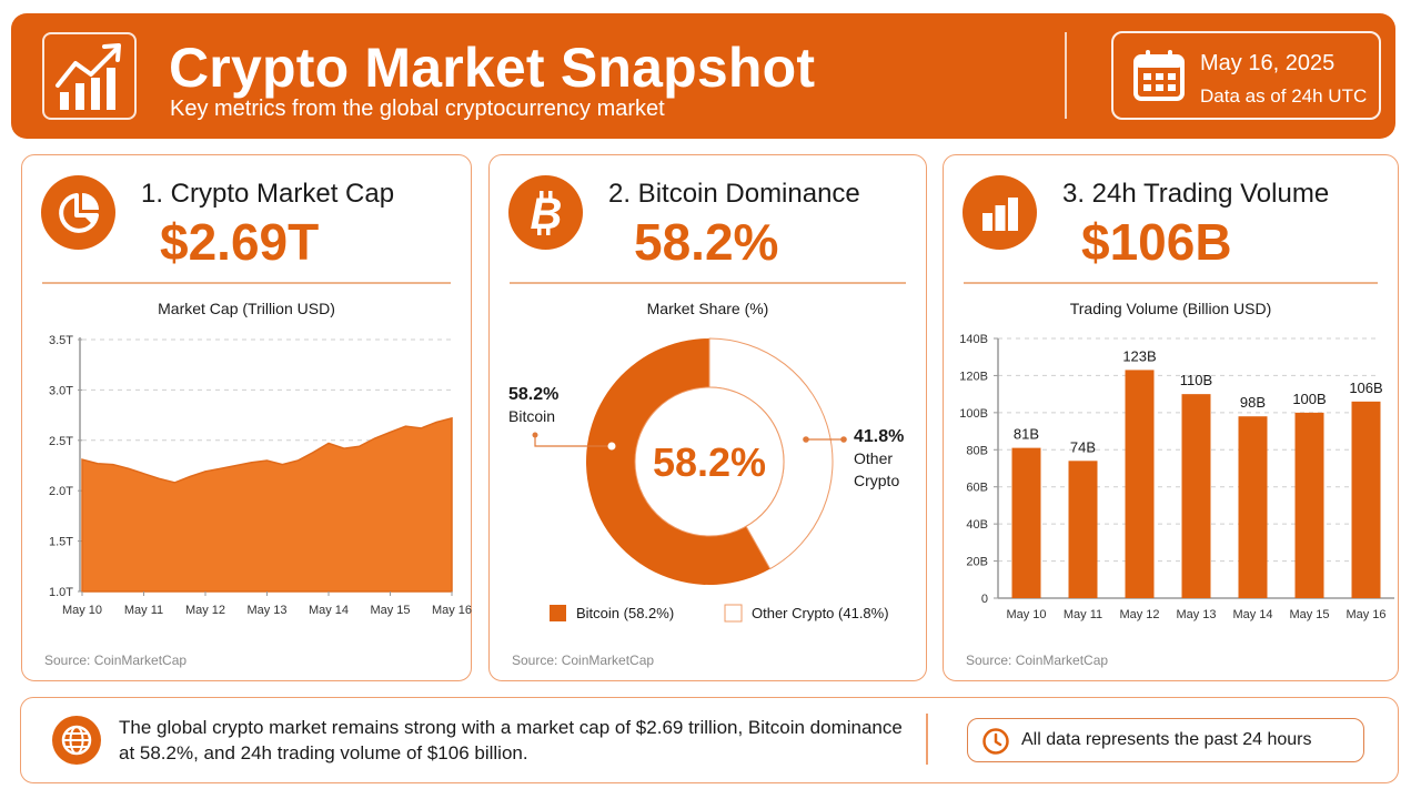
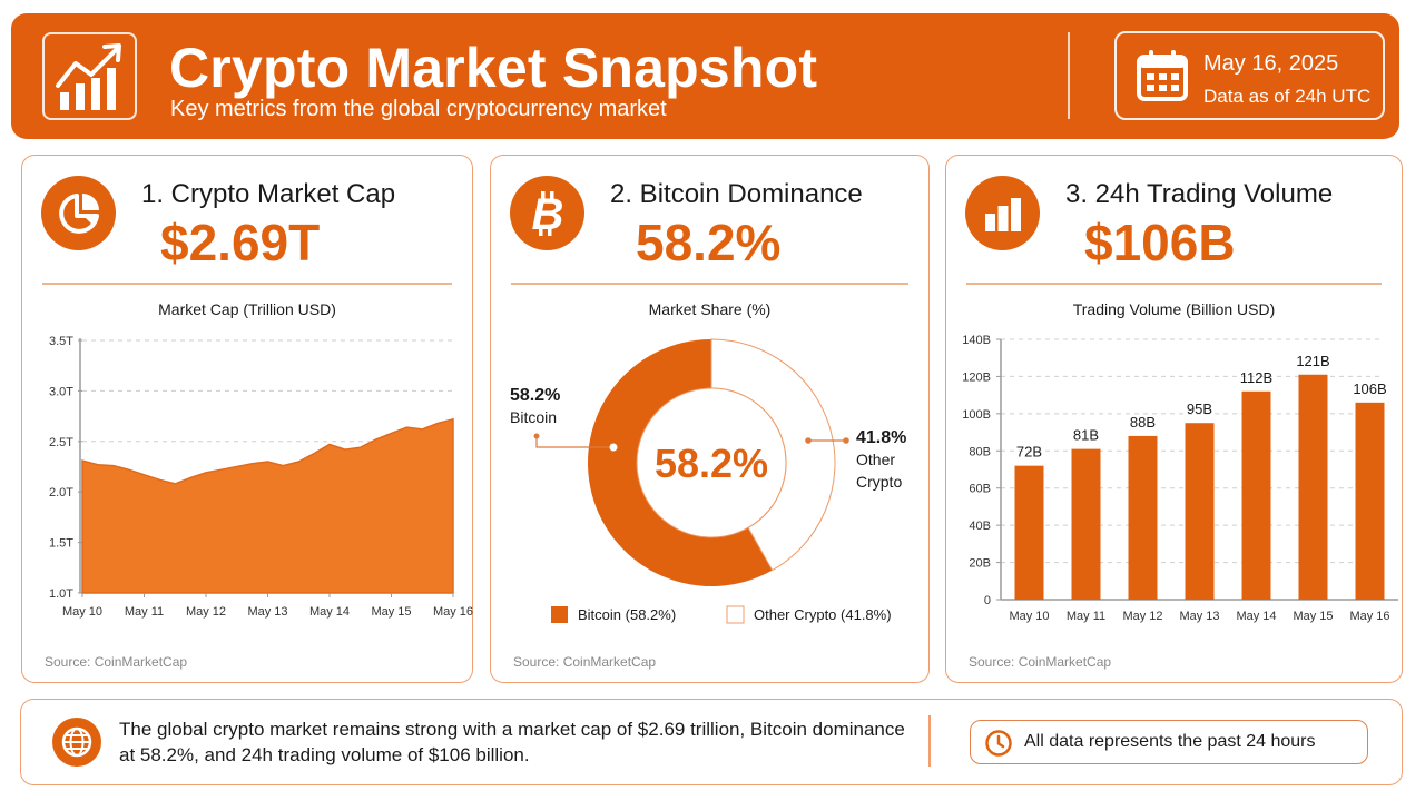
Trading Volume (Billion USD)/May 10: 81B -> 72B
Trading Volume (Billion USD)/May 11: 74B -> 81B
Trading Volume (Billion USD)/May 12: 123B -> 88B
Trading Volume (Billion USD)/May 13: 110B -> 95B
Trading Volume (Billion USD)/May 14: 98B -> 112B
Trading Volume (Billion USD)/May 15: 100B -> 121B
